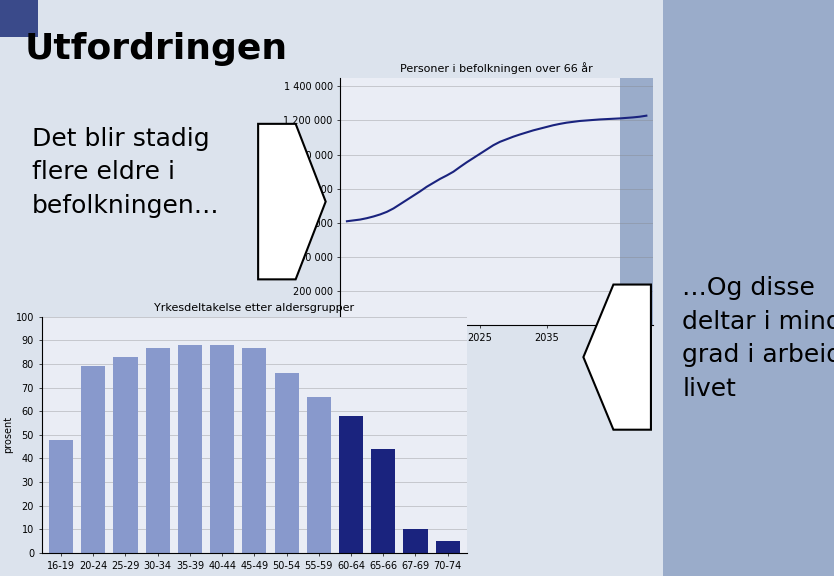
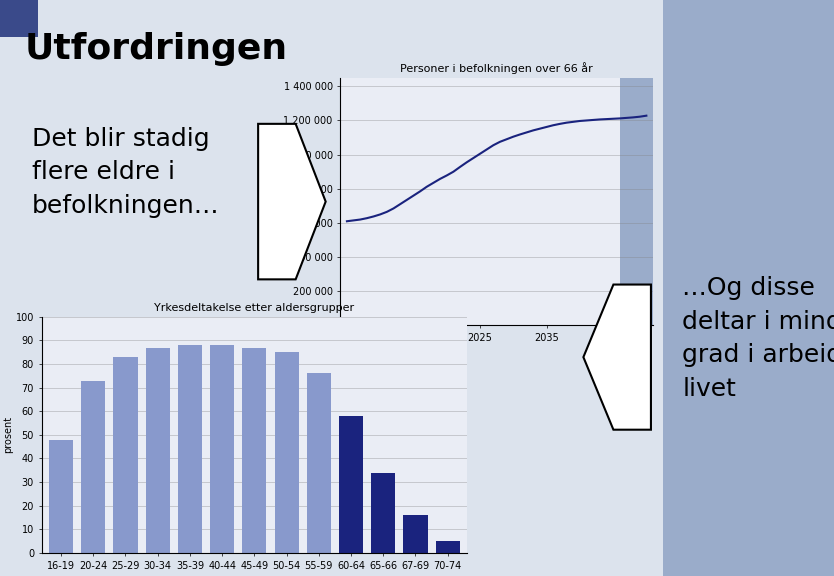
Yrkesdeltakelse etter aldersgrupper/20-24: 79 -> 73
Yrkesdeltakelse etter aldersgrupper/50-54: 76 -> 85
Yrkesdeltakelse etter aldersgrupper/55-59: 66 -> 76
Yrkesdeltakelse etter aldersgrupper/65-66: 44 -> 34
Yrkesdeltakelse etter aldersgrupper/67-69: 10 -> 16
